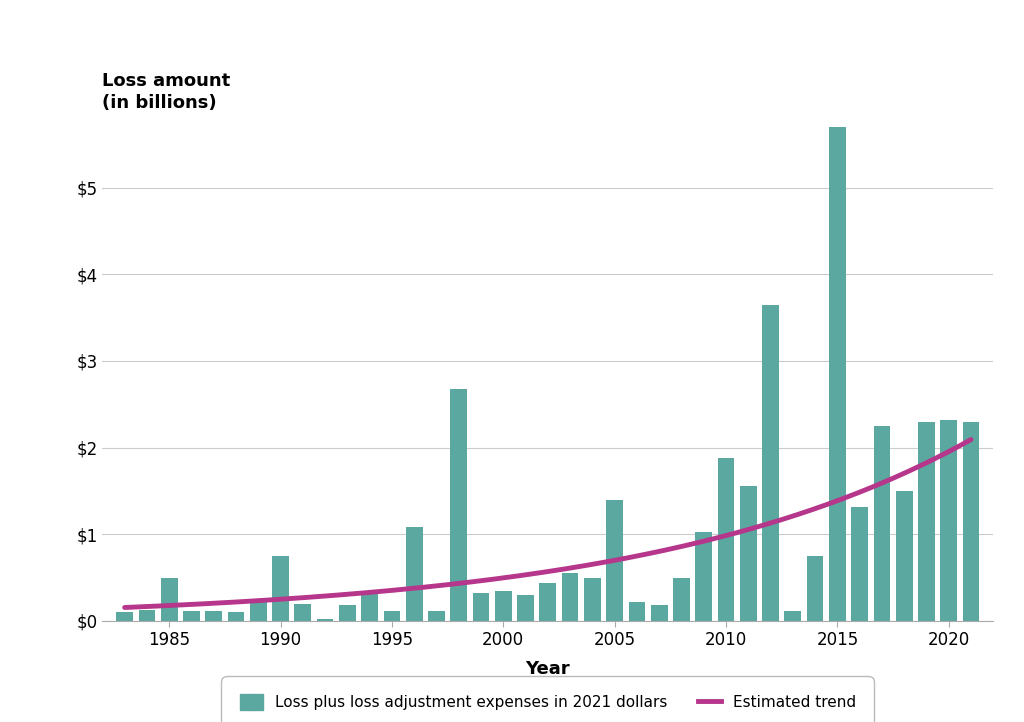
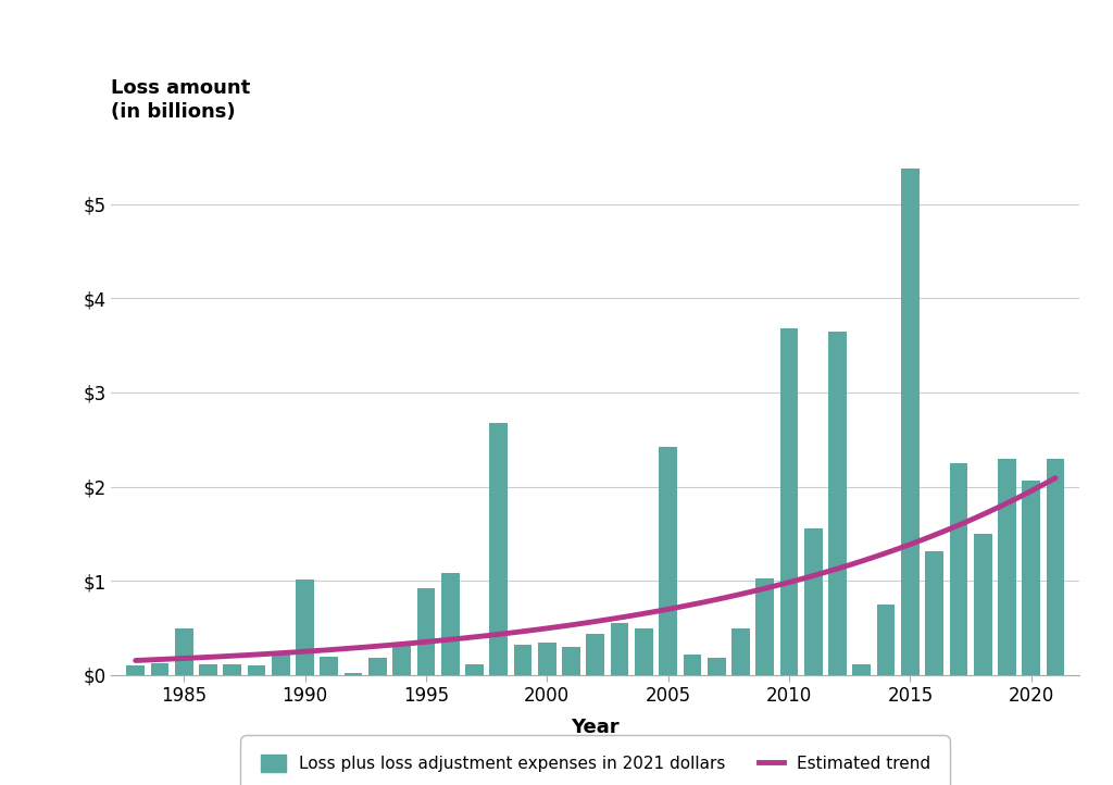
Loss plus loss adjustment expenses in 2021 dollars/1990: $0.75 -> $1.02
Loss plus loss adjustment expenses in 2021 dollars/1995: $0.12 -> $0.92
Loss plus loss adjustment expenses in 2021 dollars/2005: $1.40 -> $2.42
Loss plus loss adjustment expenses in 2021 dollars/2010: $1.88 -> $3.68
Loss plus loss adjustment expenses in 2021 dollars/2015: $5.70 -> $5.38
Loss plus loss adjustment expenses in 2021 dollars/2020: $2.32 -> $2.06
